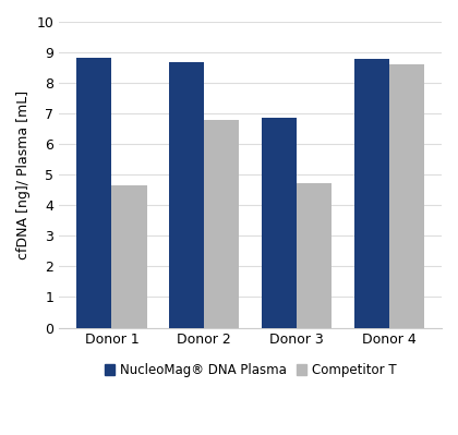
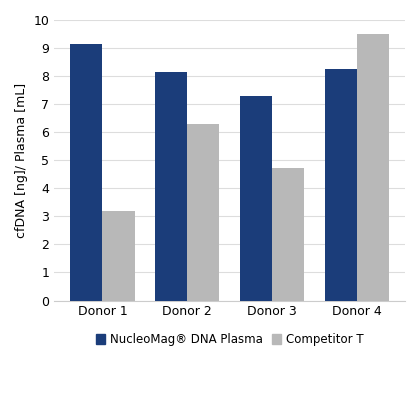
NucleoMag® DNA Plasma/Donor 1: 8.83 -> 9.15
Competitor T/Donor 1: 4.65 -> 3.20
NucleoMag® DNA Plasma/Donor 2: 8.68 -> 8.15
Competitor T/Donor 2: 6.78 -> 6.30
NucleoMag® DNA Plasma/Donor 3: 6.85 -> 7.30
NucleoMag® DNA Plasma/Donor 4: 8.80 -> 8.25
Competitor T/Donor 4: 8.62 -> 9.50
